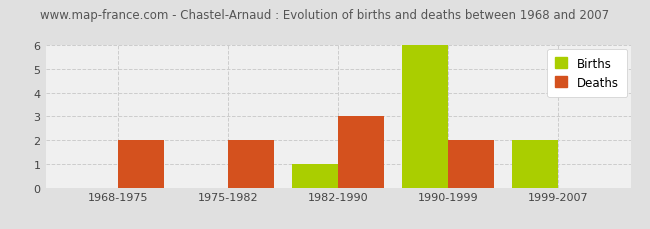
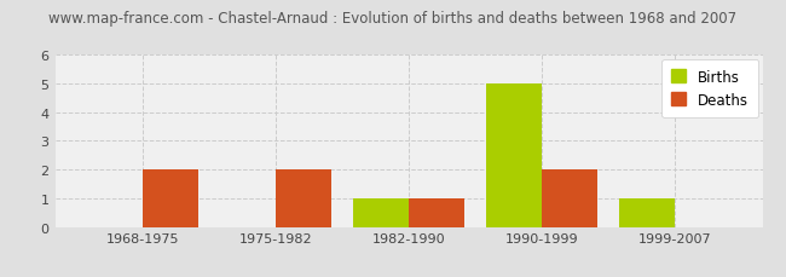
Deaths/1982-1990: 3 -> 1
Births/1990-1999: 6 -> 5
Births/1999-2007: 2 -> 1
